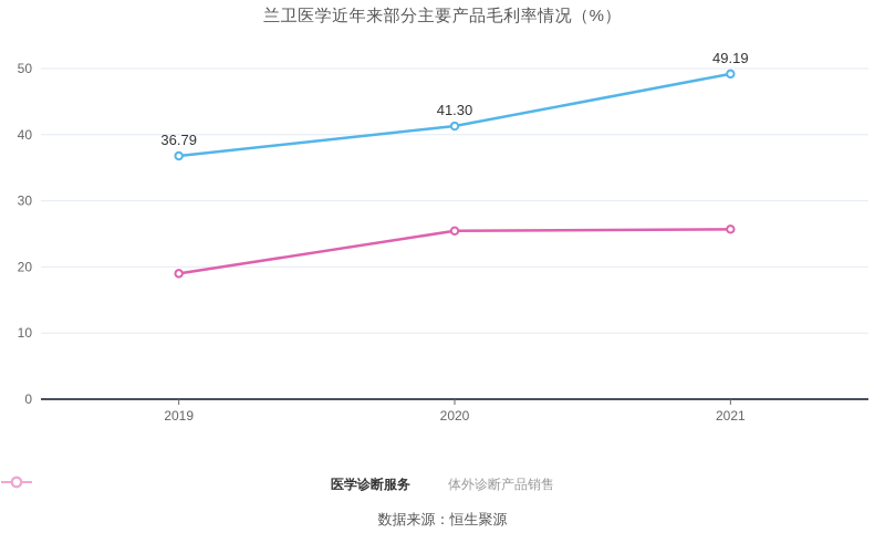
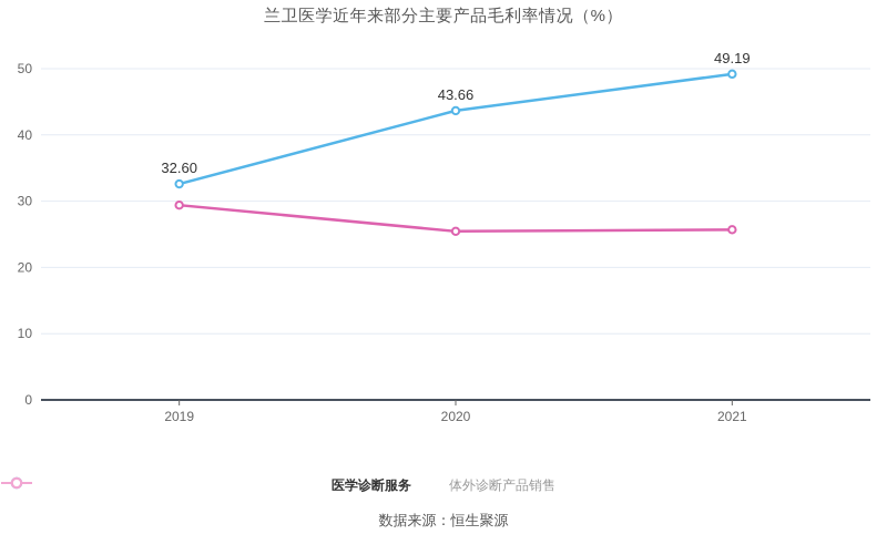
医学诊断服务/2019: 36.79 -> 32.60
体外诊断产品销售/2019: 19 -> 29
医学诊断服务/2020: 41.30 -> 43.66
